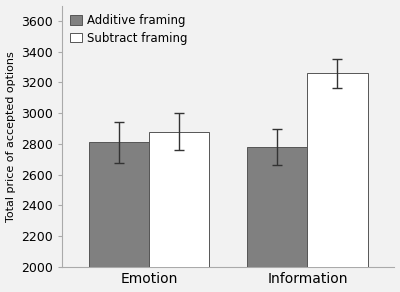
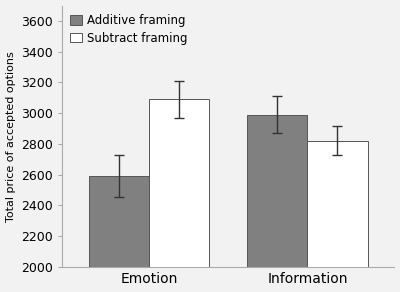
Additive framing/Emotion: 2810 -> 2590
Subtract framing/Emotion: 2880 -> 3090
Additive framing/Information: 2780 -> 2990
Subtract framing/Information: 3260 -> 2820
